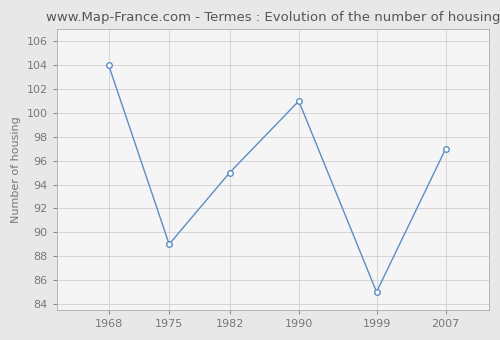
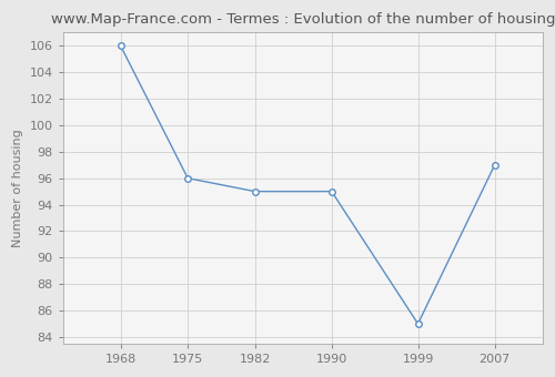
1968: 104 -> 106
1975: 89 -> 96
1990: 101 -> 95
